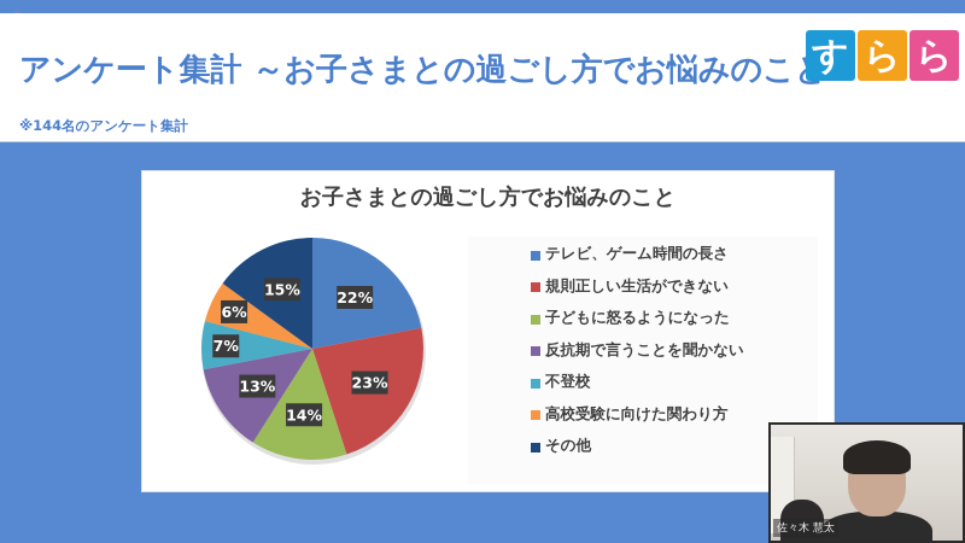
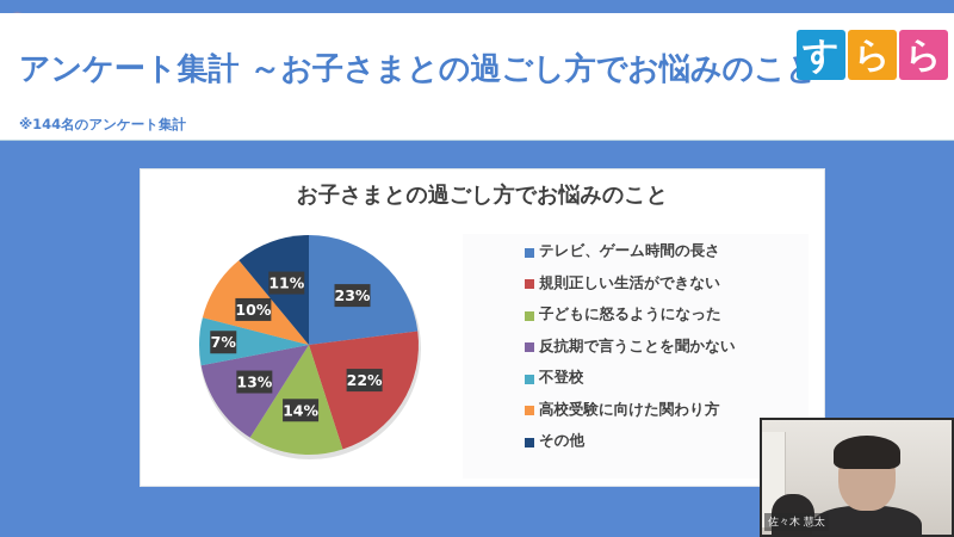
テレビ、ゲーム時間の長さ: 22% -> 23%
規則正しい生活ができない: 23% -> 22%
高校受験に向けた関わり方: 6% -> 10%
その他: 15% -> 11%
